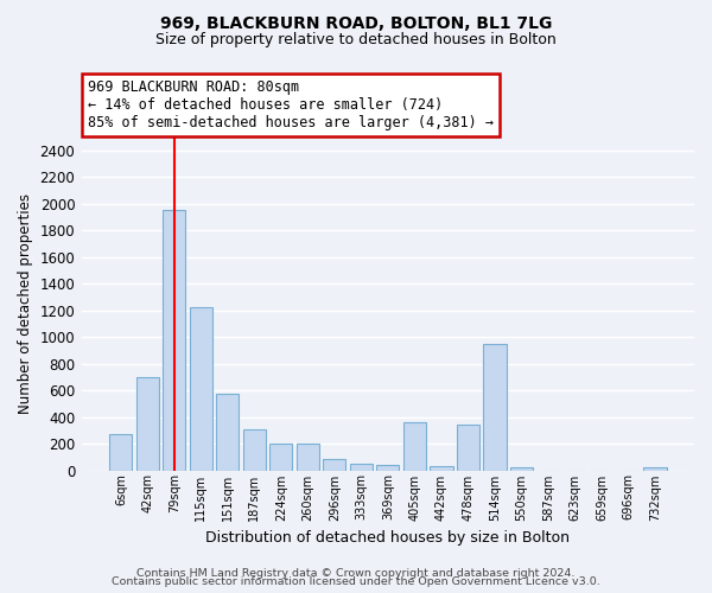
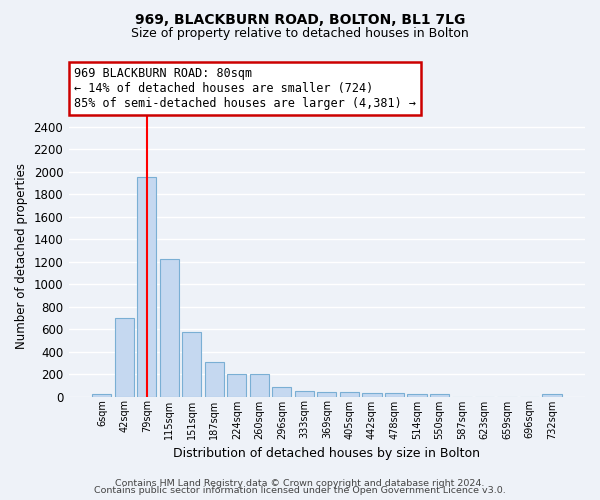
6sqm: 270 -> 20
405sqm: 360 -> 40
478sqm: 340 -> 30
514sqm: 950 -> 20
